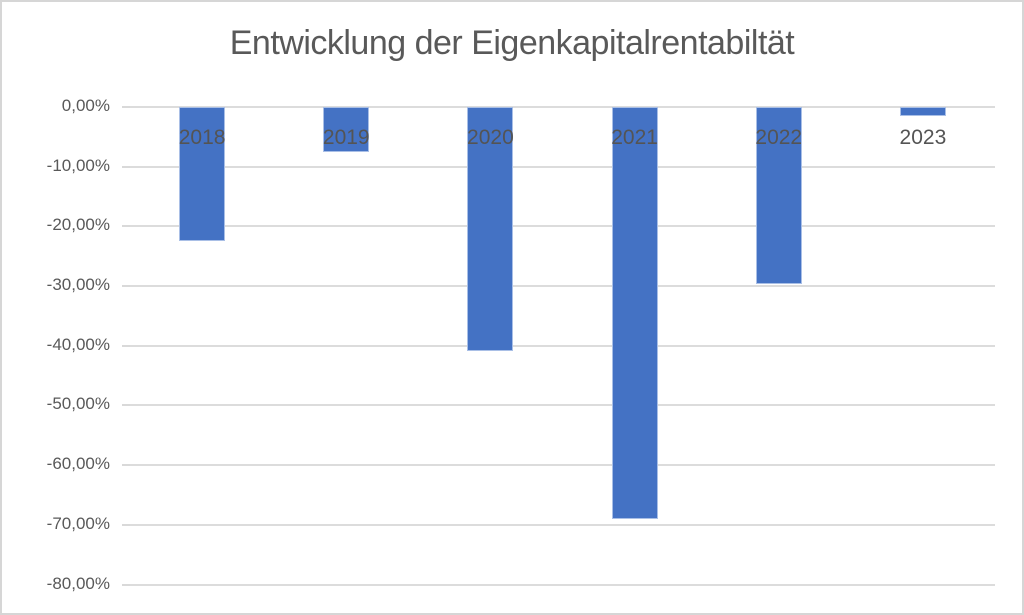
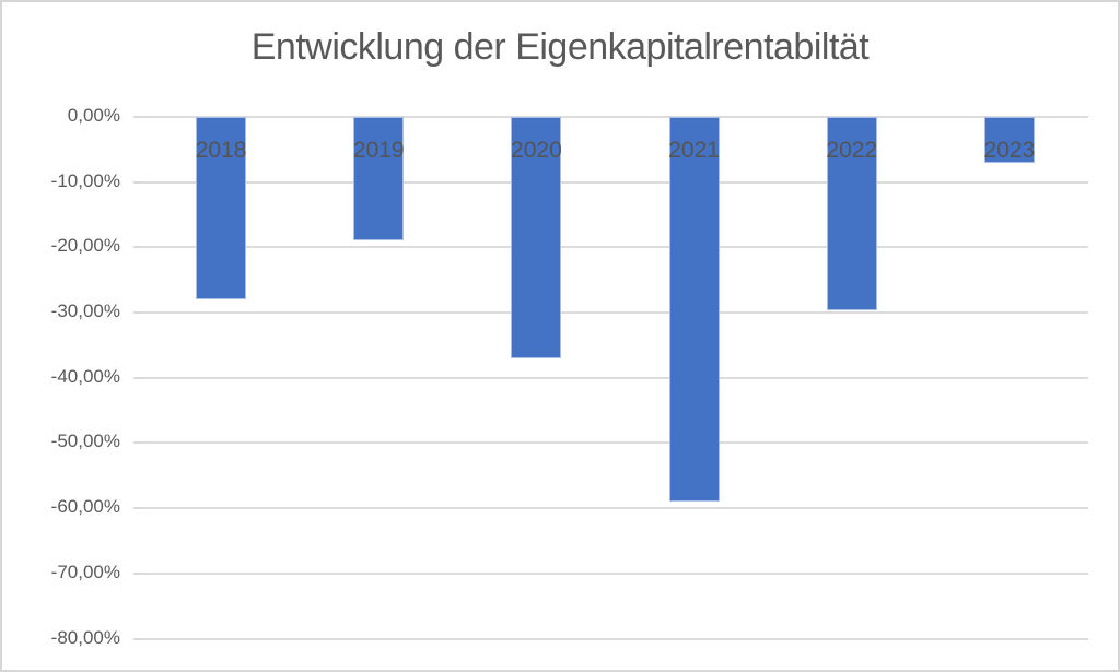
2018: -22% -> -28%
2019: -8% -> -19%
2020: -41% -> -37%
2021: -69% -> -59%
2023: -2% -> -7%
